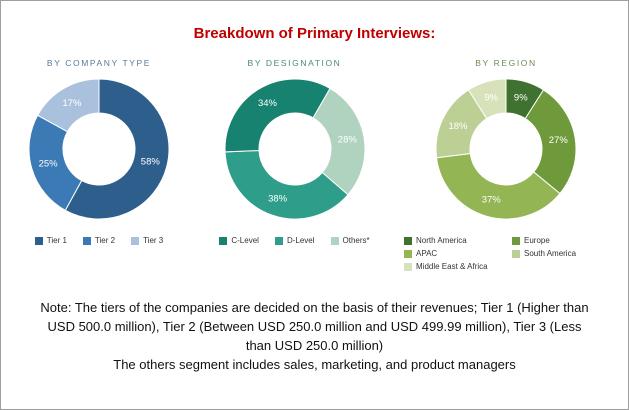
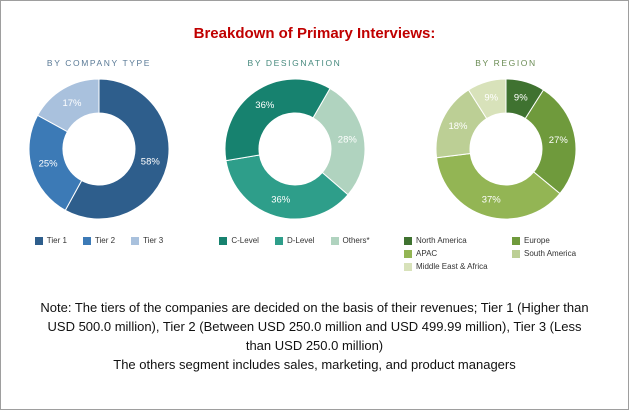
BY DESIGNATION/D-Level: 38% -> 36%
BY DESIGNATION/C-Level: 34% -> 36%
